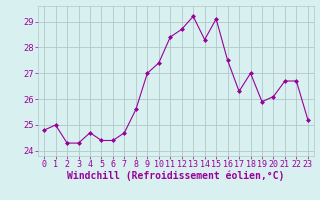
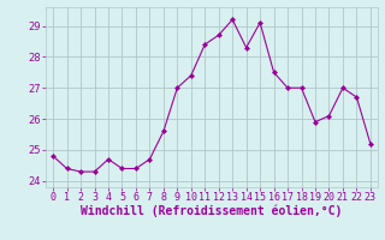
1: 25.0 -> 24.4
17: 26.3 -> 27.0
21: 26.7 -> 27.0
